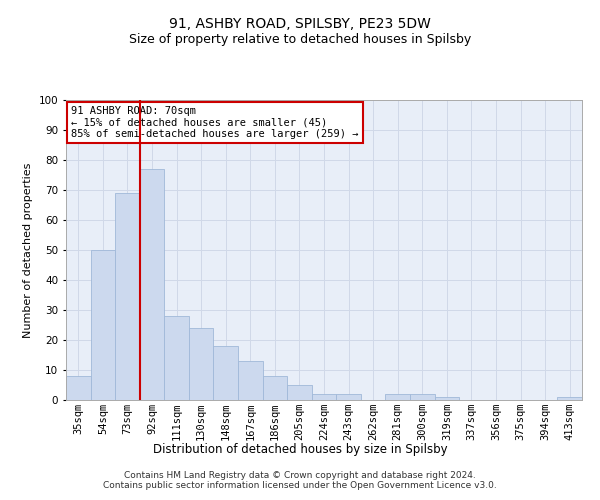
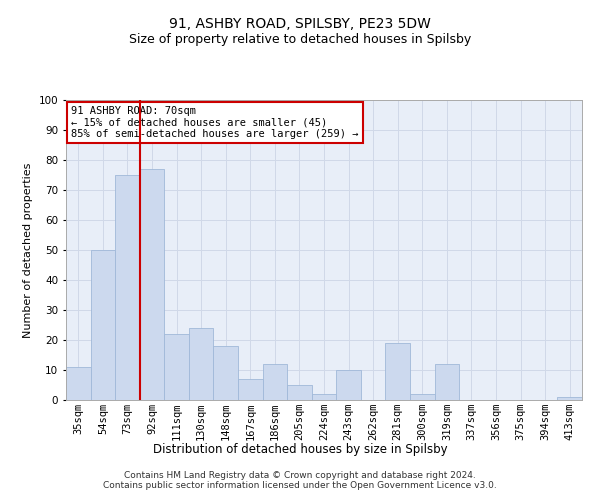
35sqm: 8 -> 11
73sqm: 69 -> 75
111sqm: 28 -> 22
167sqm: 13 -> 7
186sqm: 8 -> 12
243sqm: 2 -> 10
281sqm: 2 -> 19
319sqm: 1 -> 12
